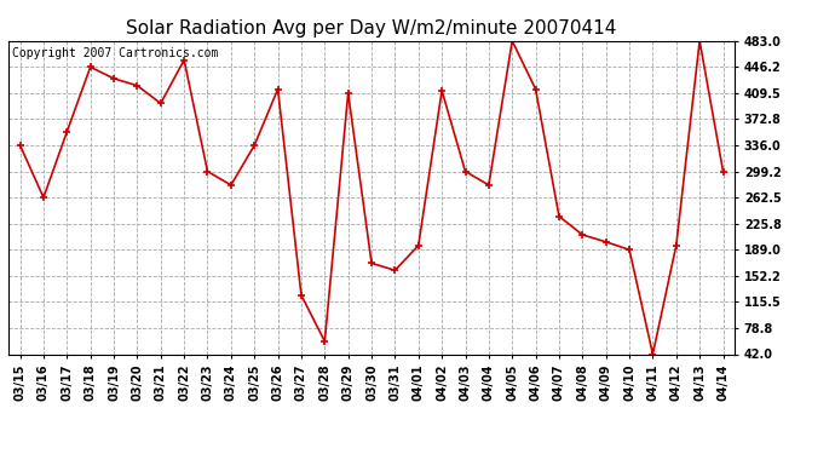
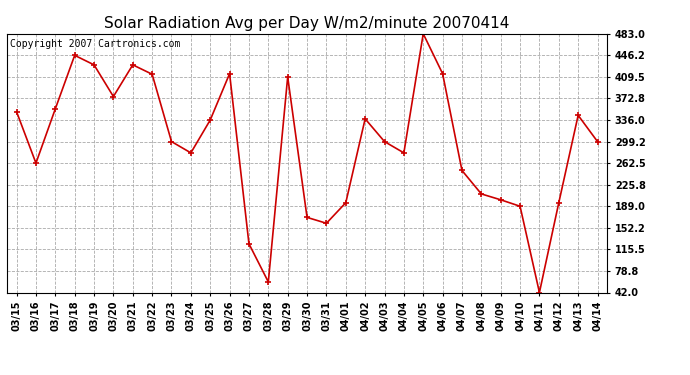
03/15: 336 -> 350
03/20: 420 -> 376
03/21: 395 -> 430
03/22: 456 -> 414
04/02: 413 -> 338
04/07: 236 -> 250
04/13: 483 -> 344
